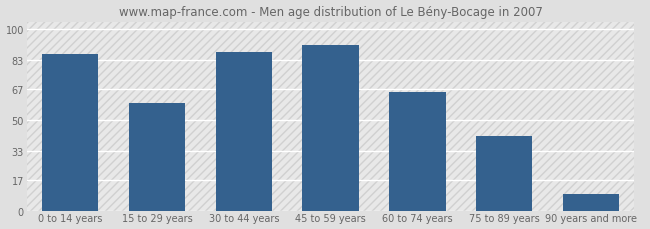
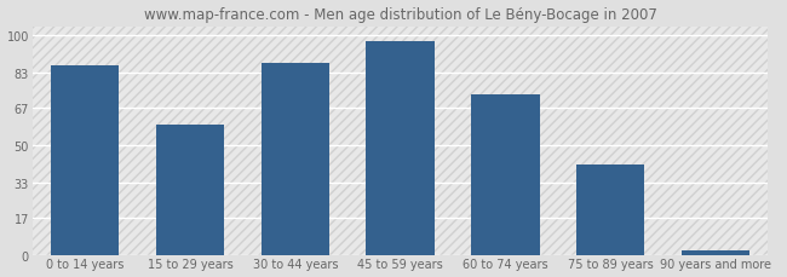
45 to 59 years: 91 -> 97
60 to 74 years: 65 -> 73
90 years and more: 9 -> 2
